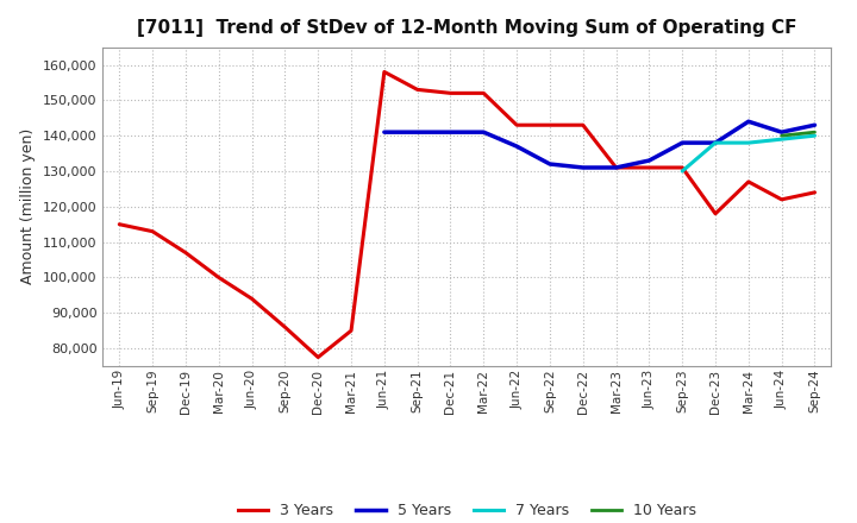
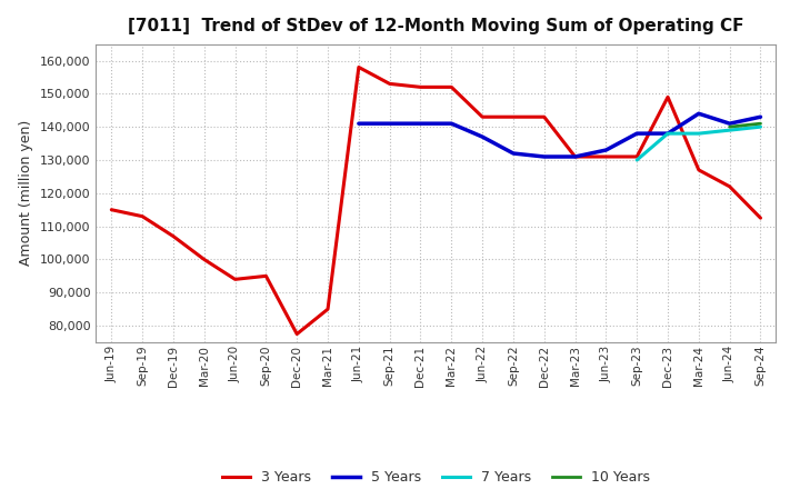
3 Years/Sep-20: 86,000 -> 95,000
3 Years/Dec-23: 118,000 -> 149,000
3 Years/Sep-24: 124,000 -> 112,500
